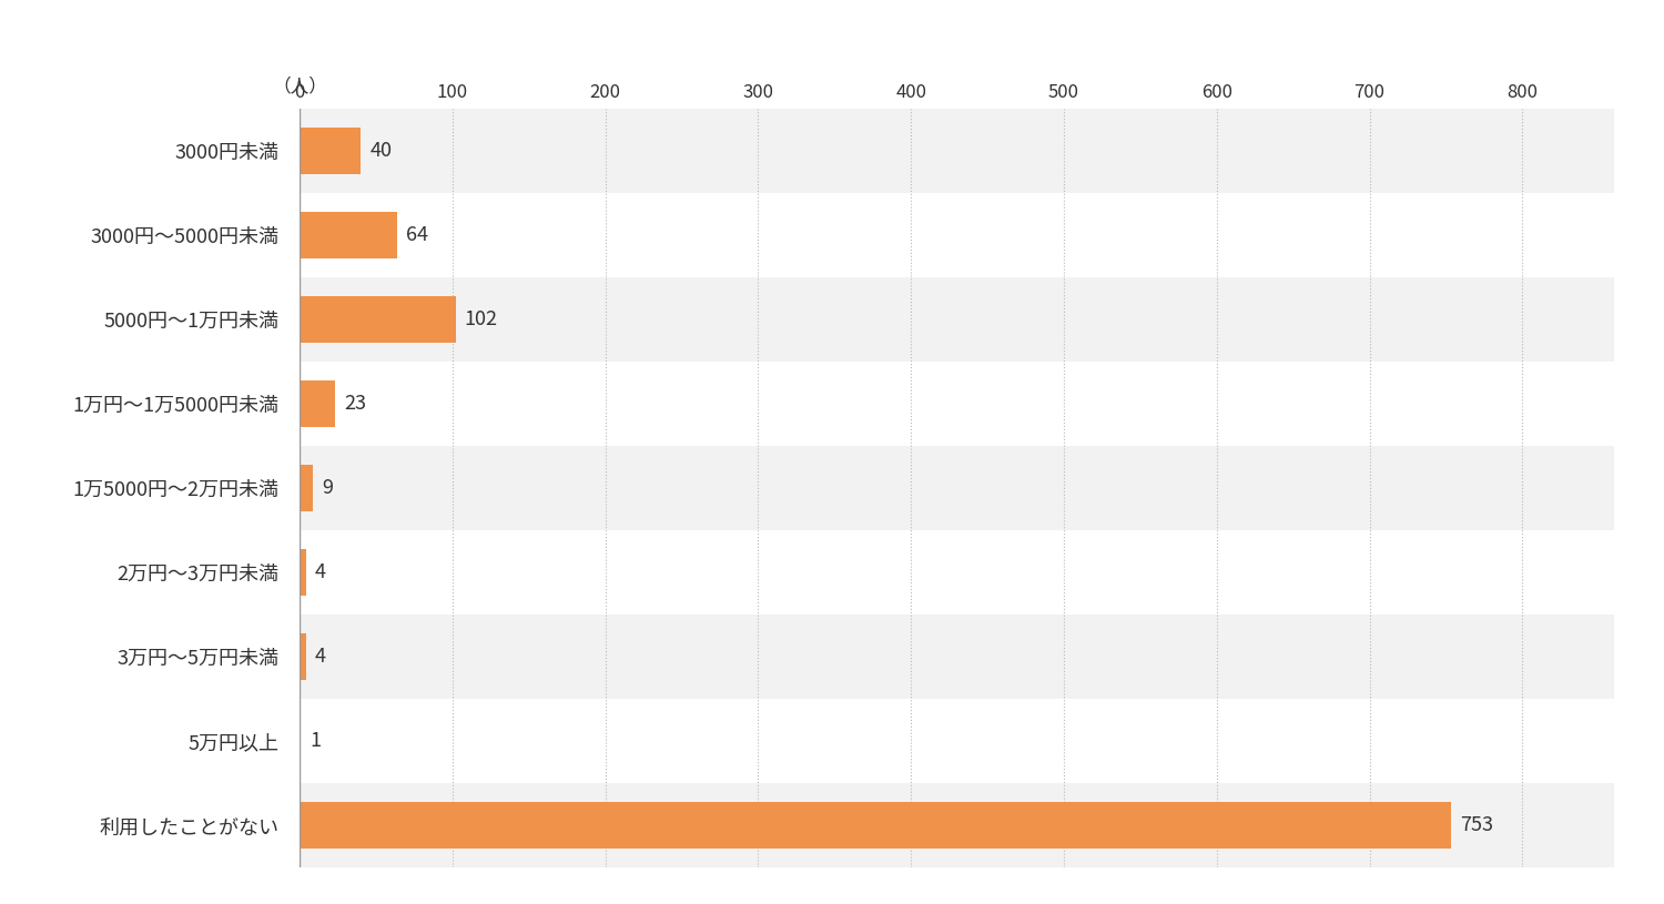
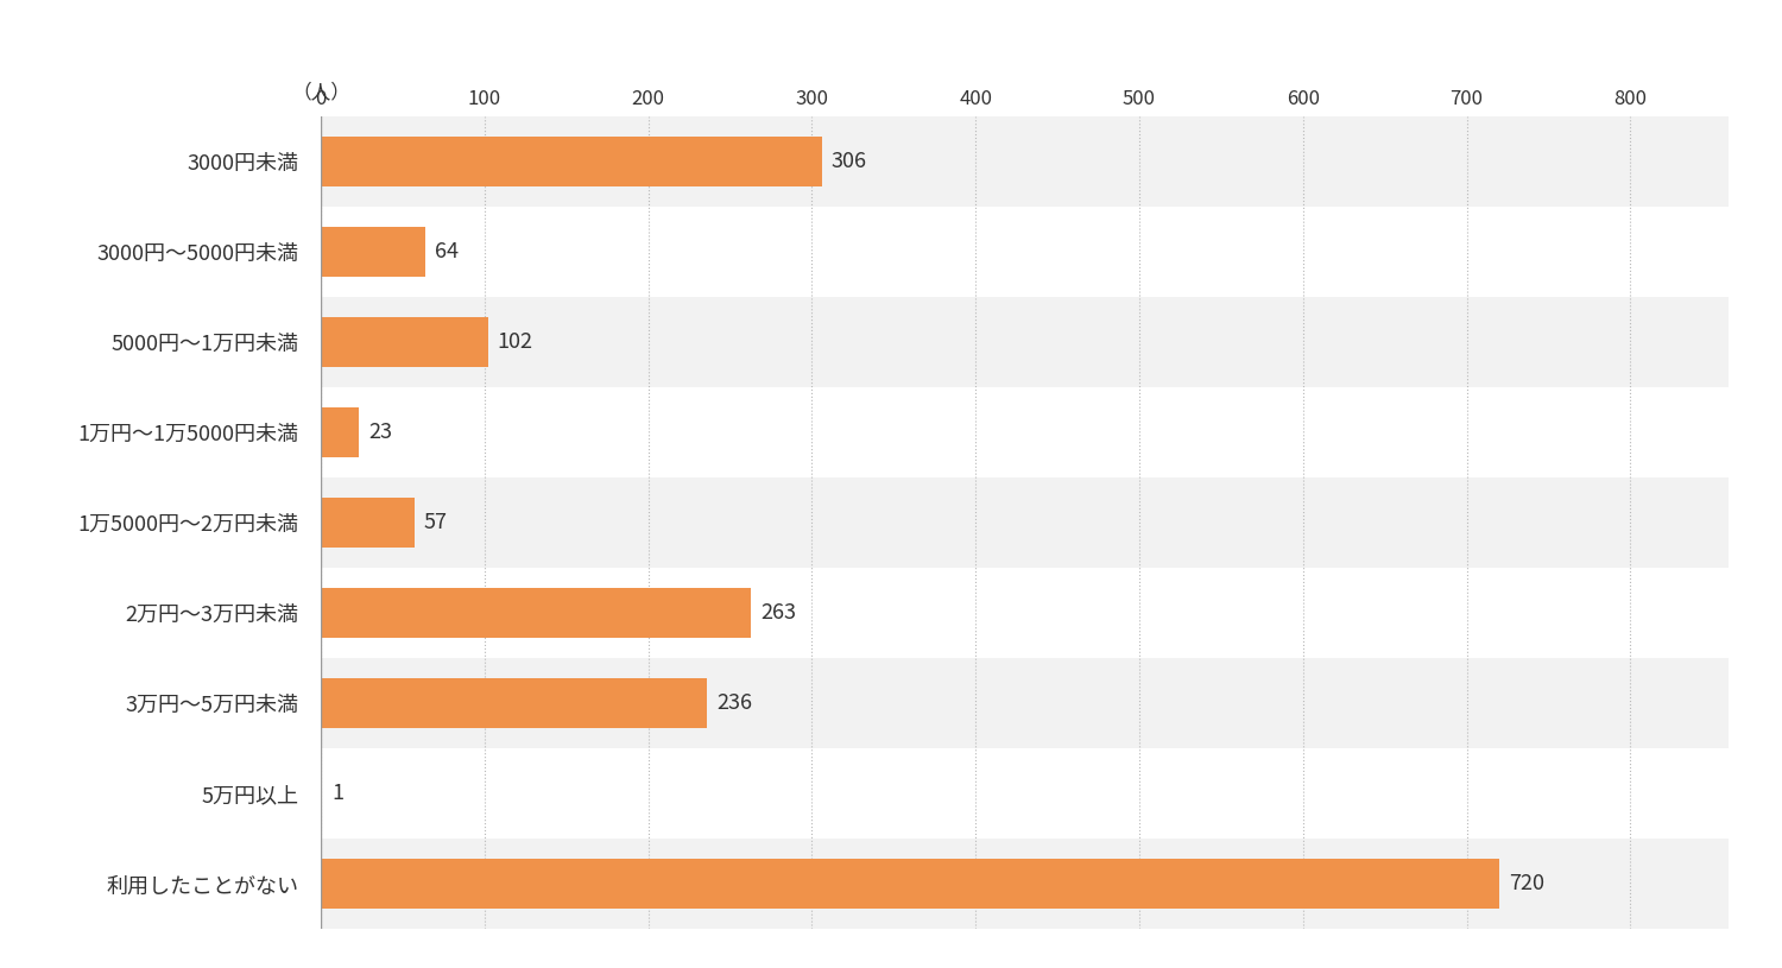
3000円未満: 40 -> 306
1万5000円〜2万円未満: 9 -> 57
2万円〜3万円未満: 4 -> 263
3万円〜5万円未満: 4 -> 236
利用したことがない: 753 -> 720
